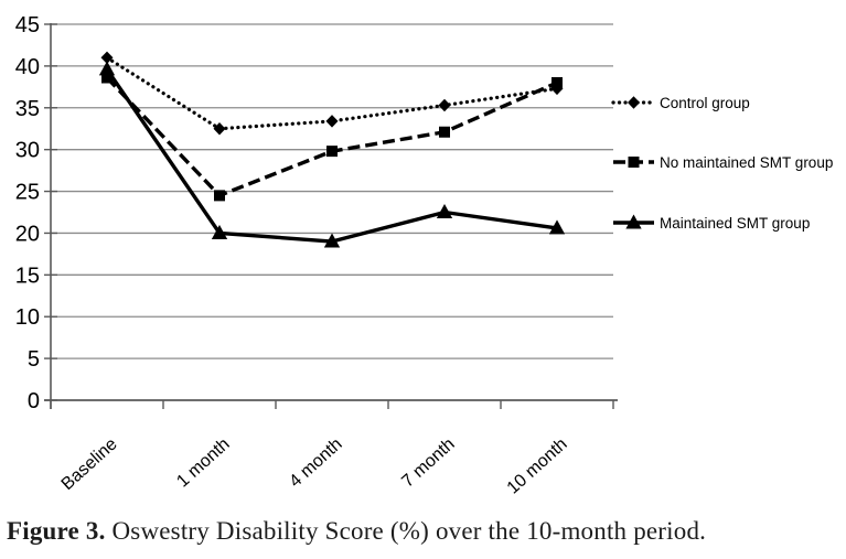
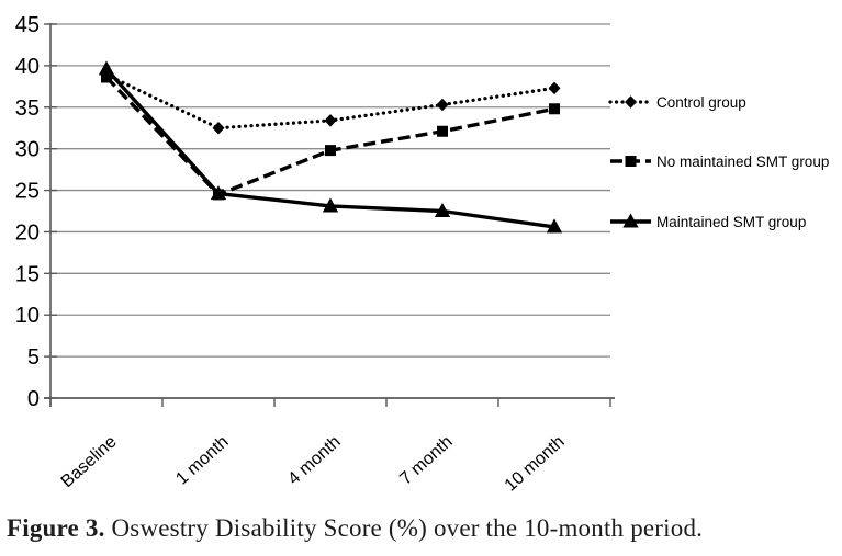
Control group/Baseline: 41 -> 39
Maintained SMT group/1 month: 20 -> 25
Maintained SMT group/4 month: 19 -> 23
No maintained SMT group/10 month: 38 -> 35
